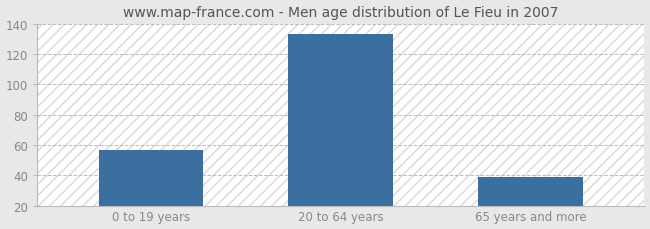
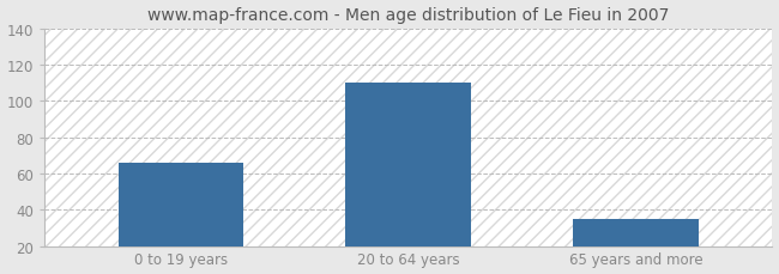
0 to 19 years: 57 -> 66
20 to 64 years: 133 -> 110
65 years and more: 39 -> 35
